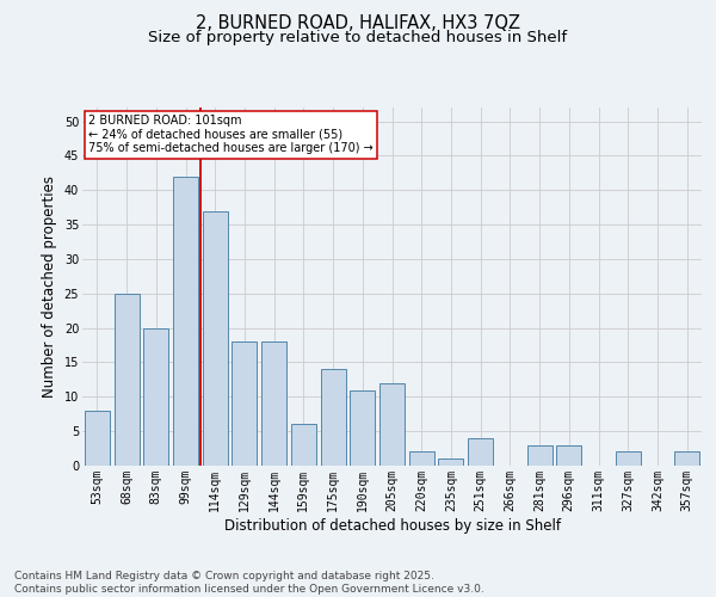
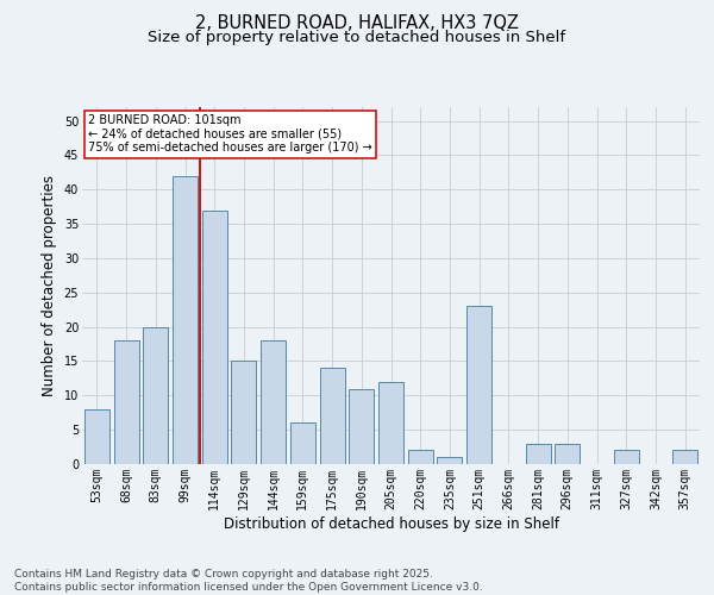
68sqm: 25 -> 18
129sqm: 18 -> 15
251sqm: 4 -> 23
